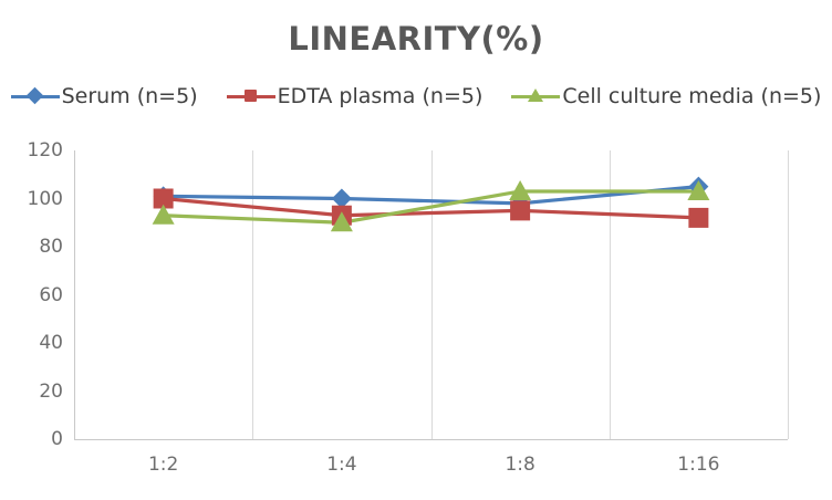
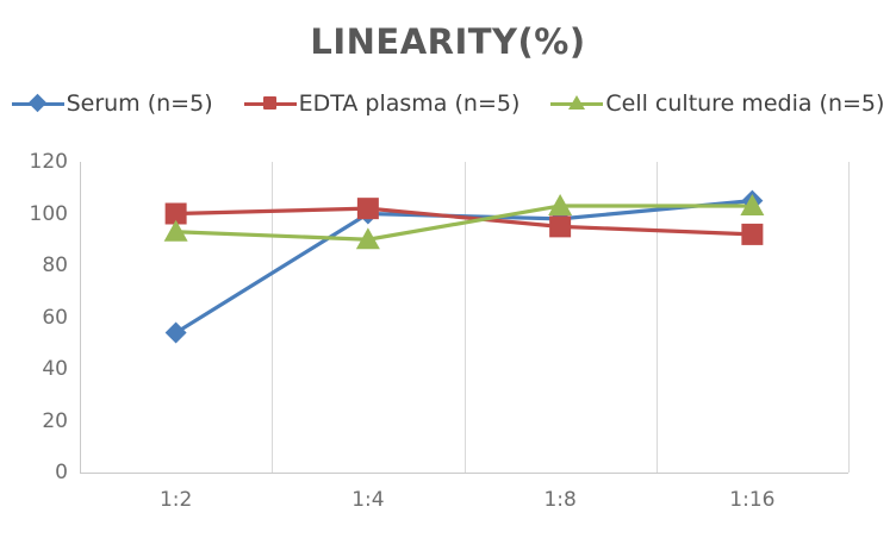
Serum (n=5)/1:2: 101 -> 54
EDTA plasma (n=5)/1:4: 93 -> 102
